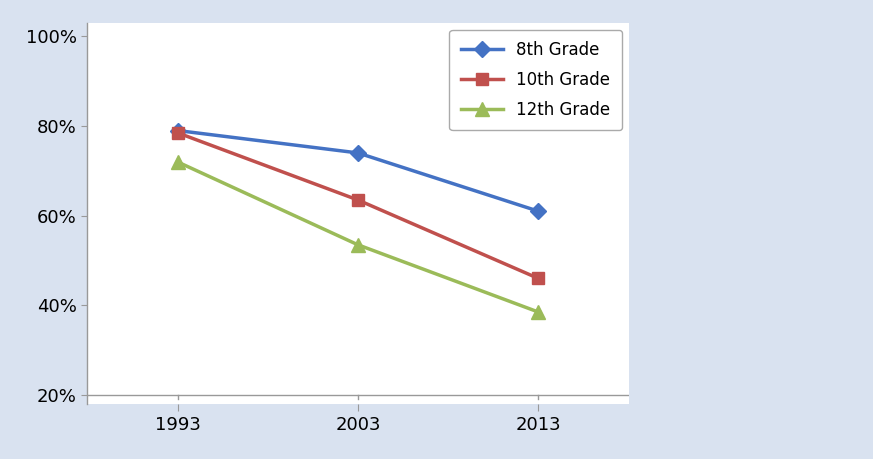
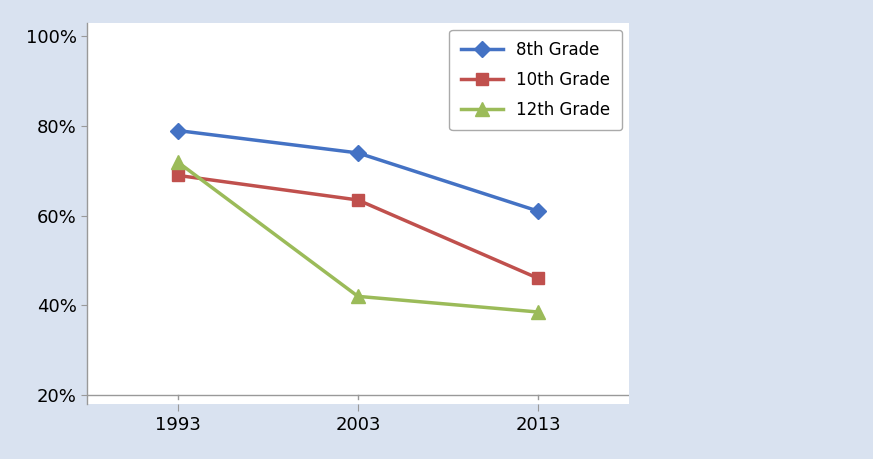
10th Grade/1993: 78.5% -> 69.0%
12th Grade/2003: 53.5% -> 42.0%
